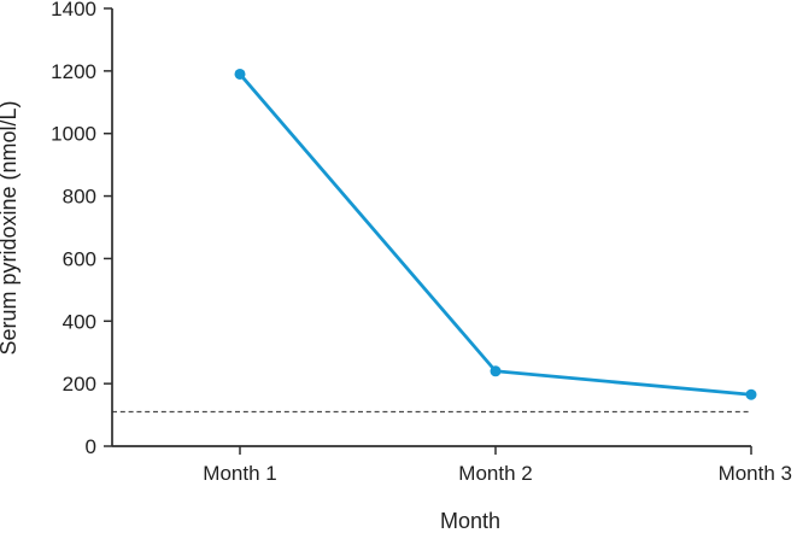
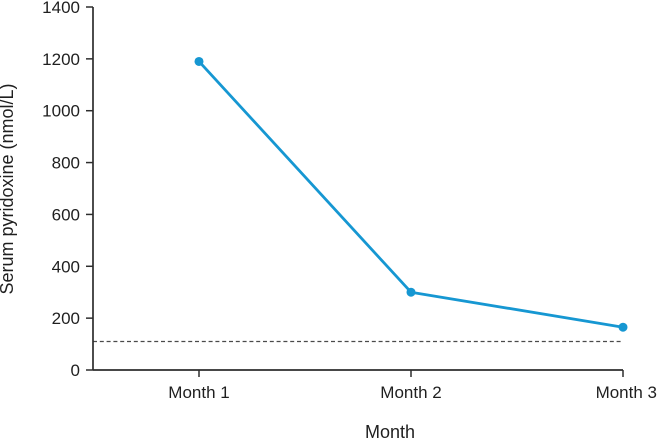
Month 2: 240 -> 300
